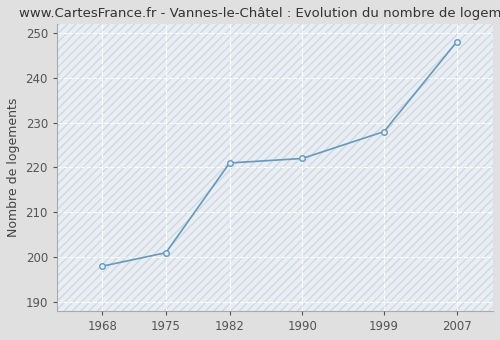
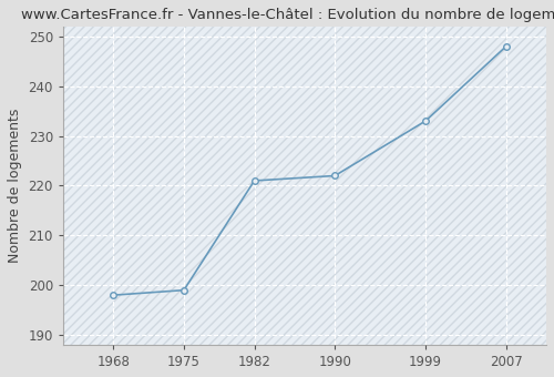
1975: 201 -> 199
1999: 228 -> 233
